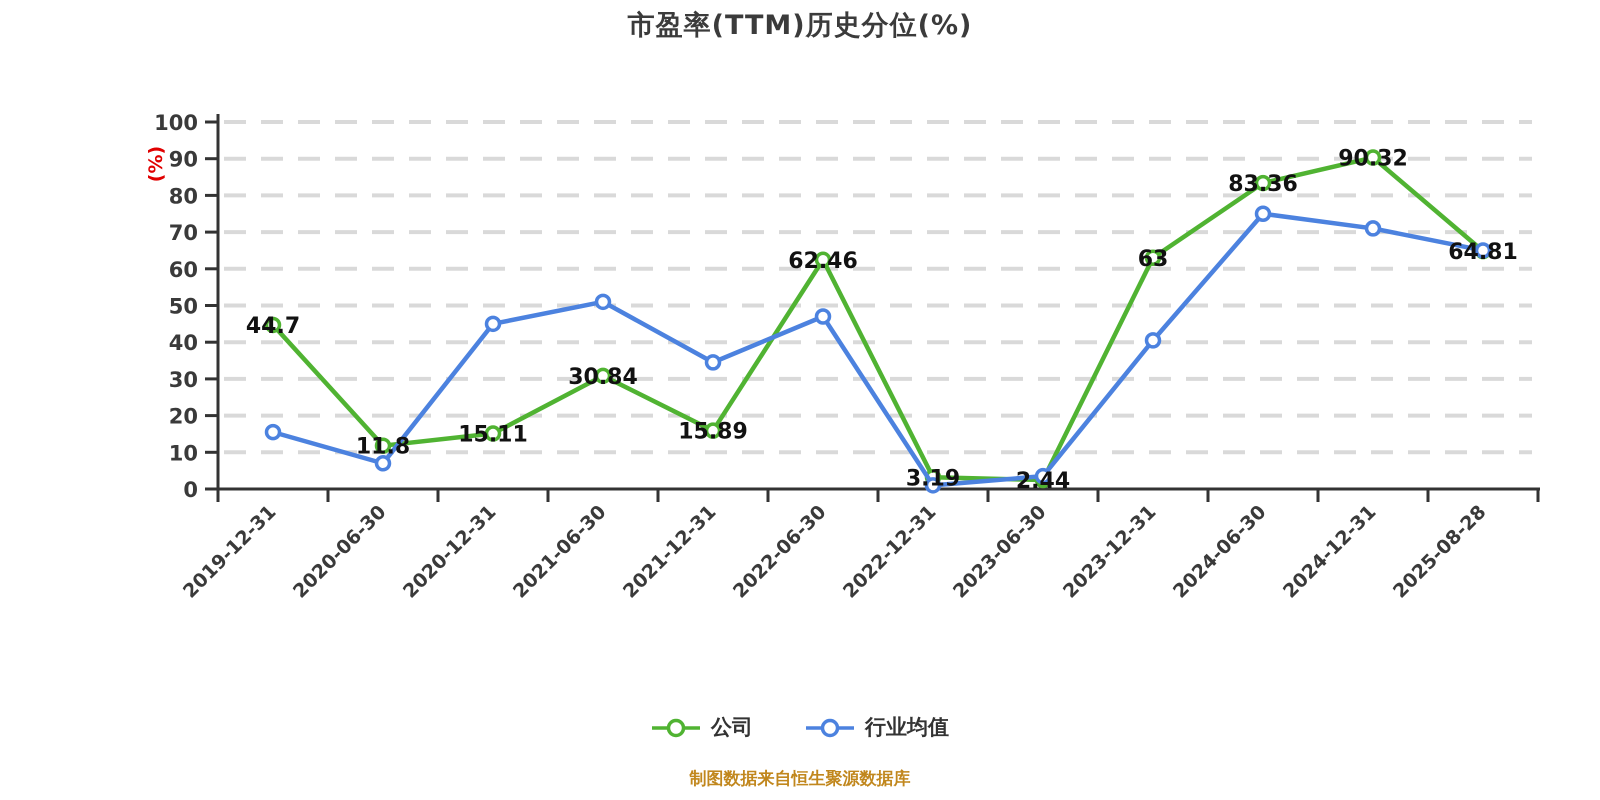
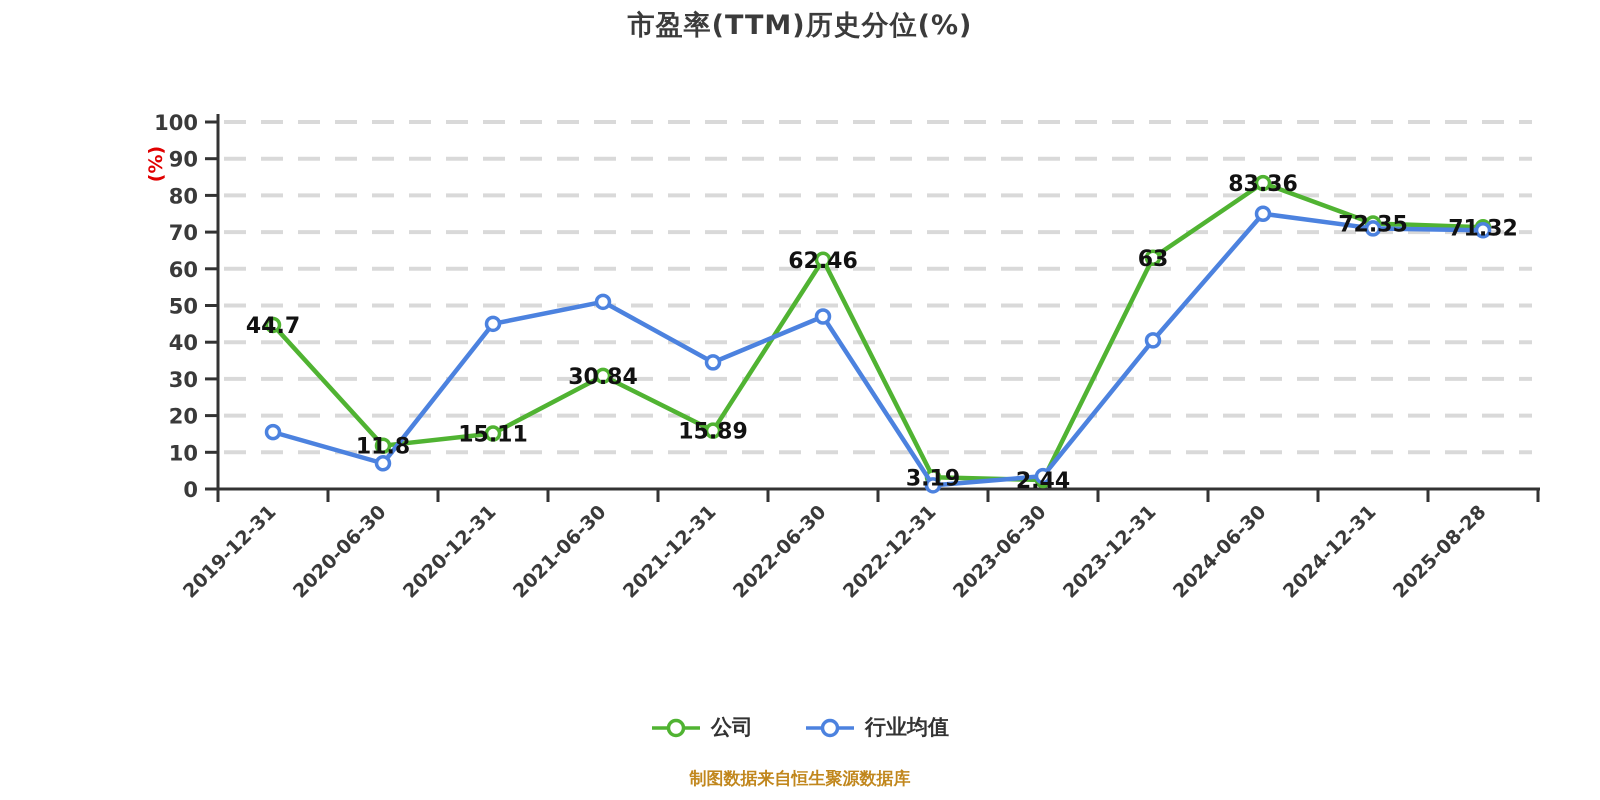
公司/2024-12-31: 90.32 -> 72.35
公司/2025-08-28: 64.81 -> 71.32
行业均值/2025-08-28: 65 -> 70
